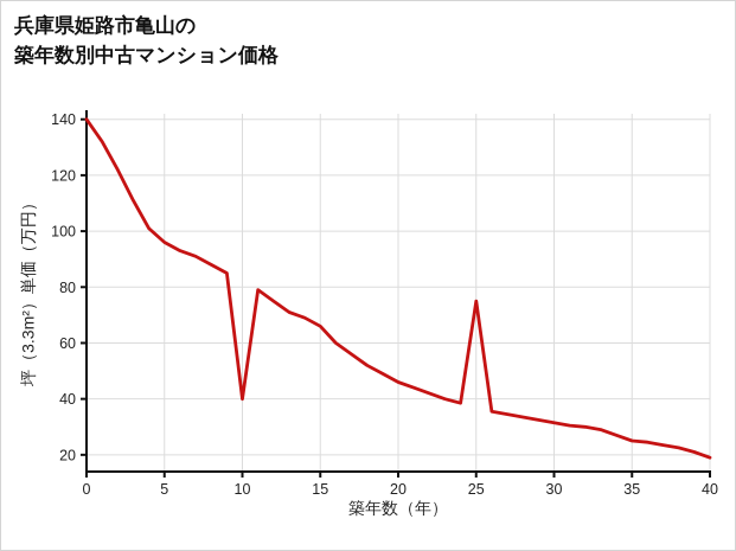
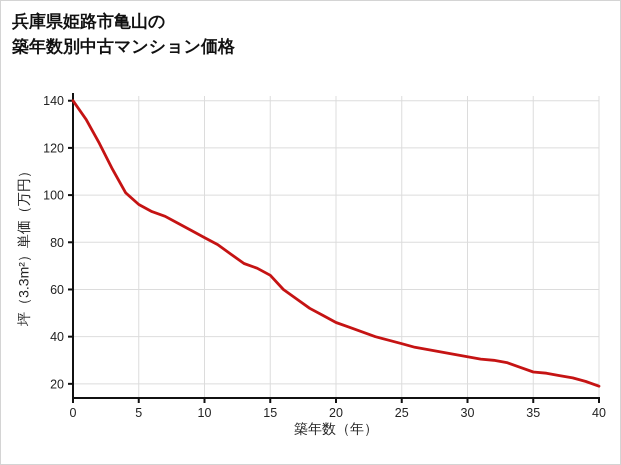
10: 40 -> 82
25: 75 -> 37
